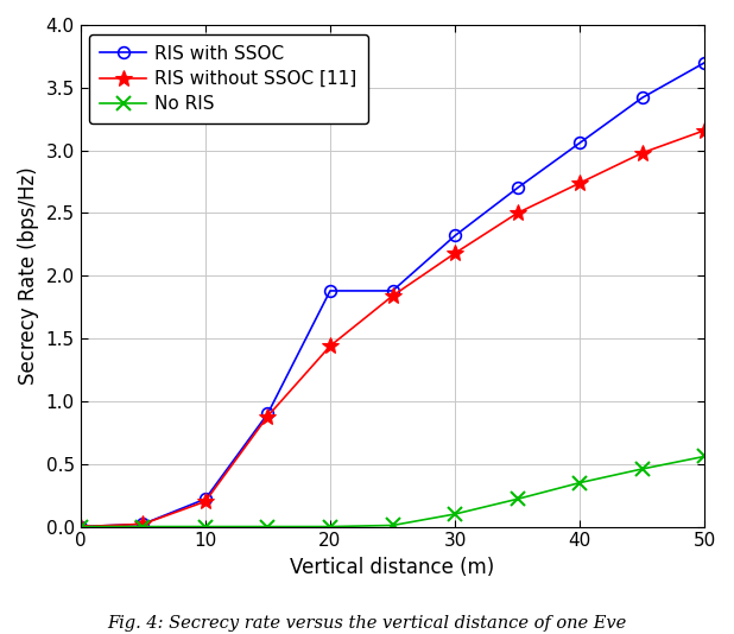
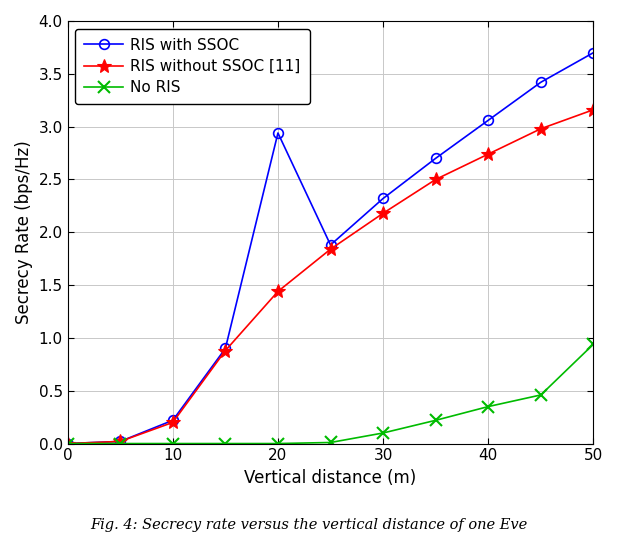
RIS with SSOC/20: 1.88 -> 2.94
No RIS/50: 0.56 -> 0.94
